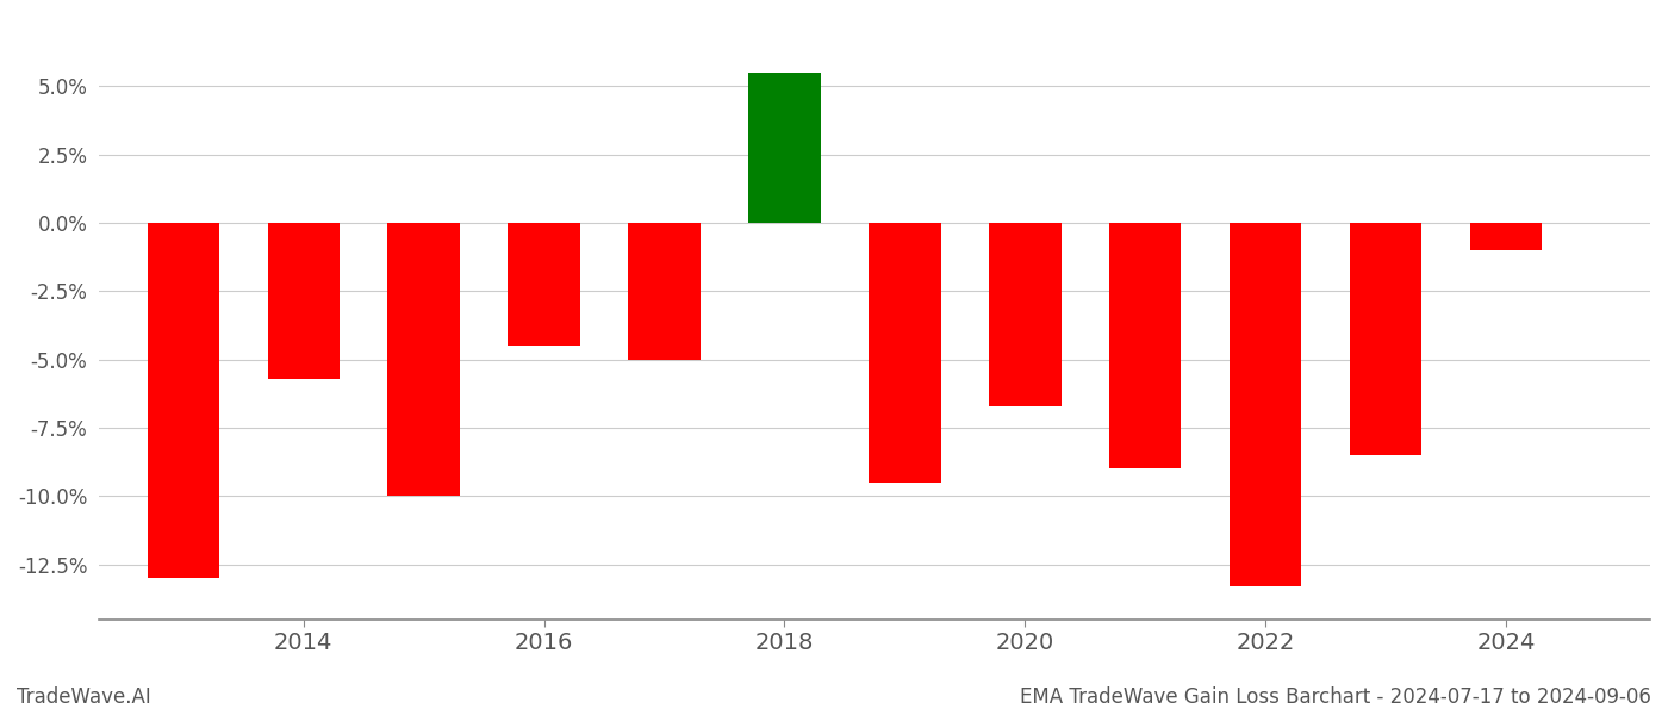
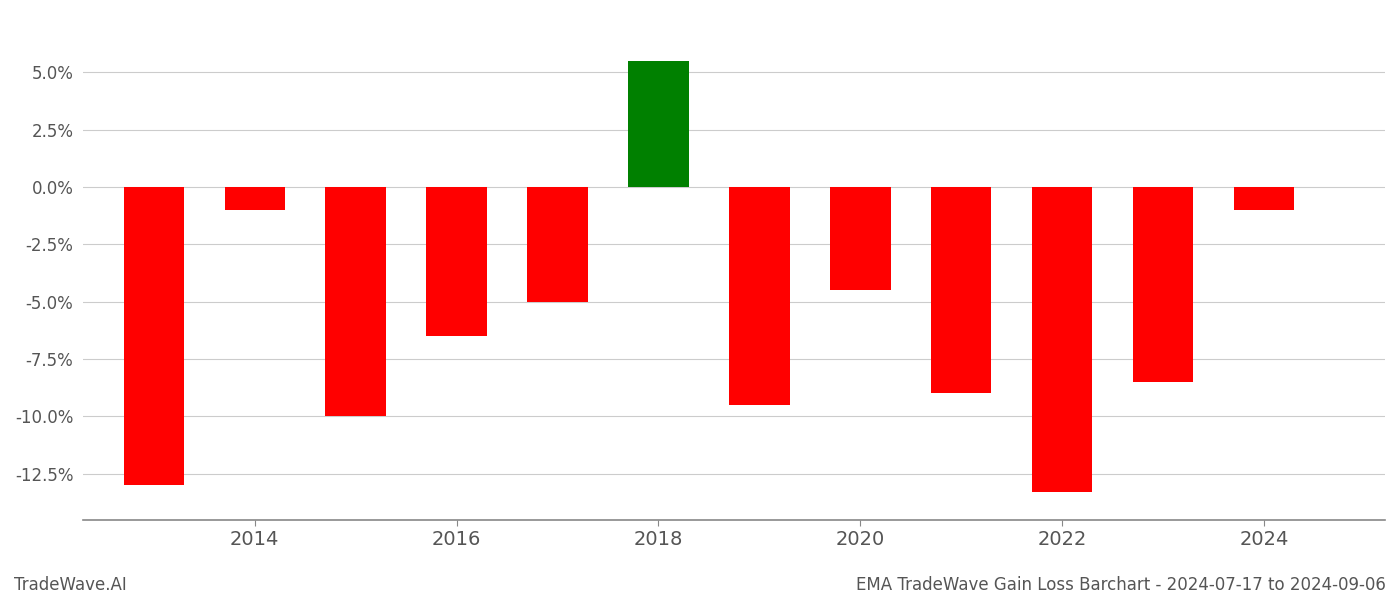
2014: -5.7% -> -1.0%
2016: -4.5% -> -6.5%
2020: -6.7% -> -4.5%
